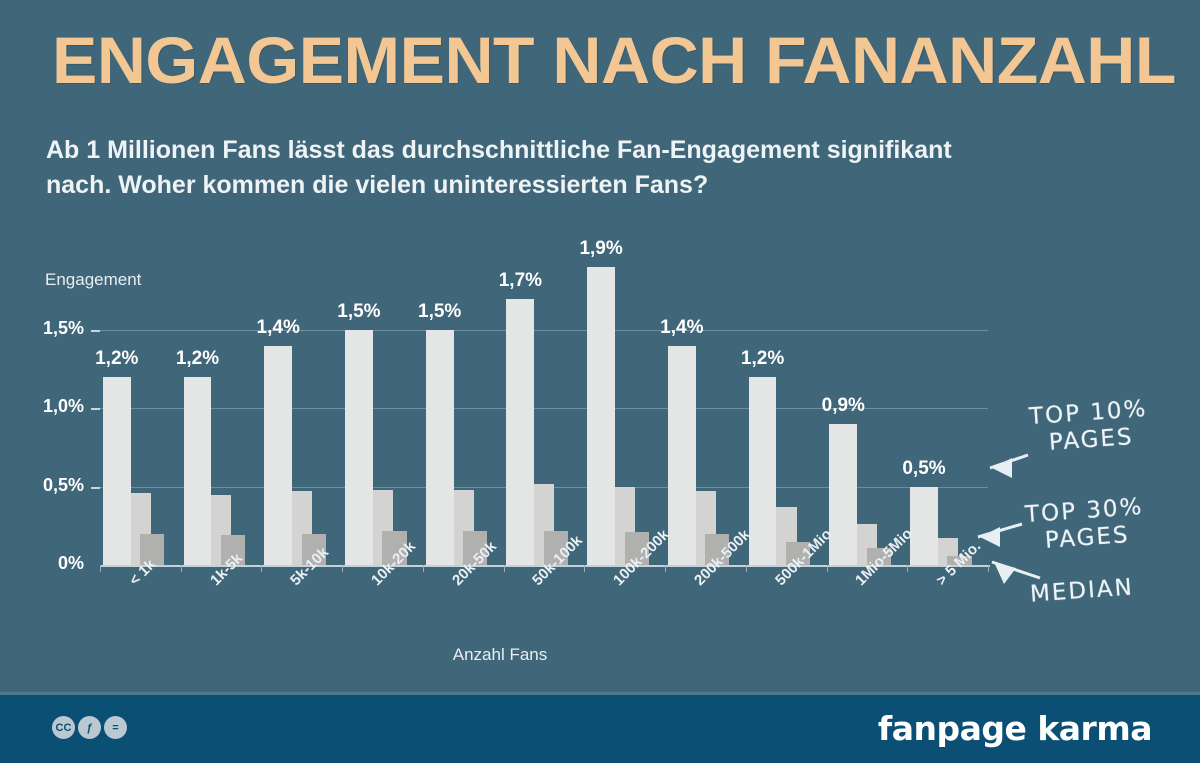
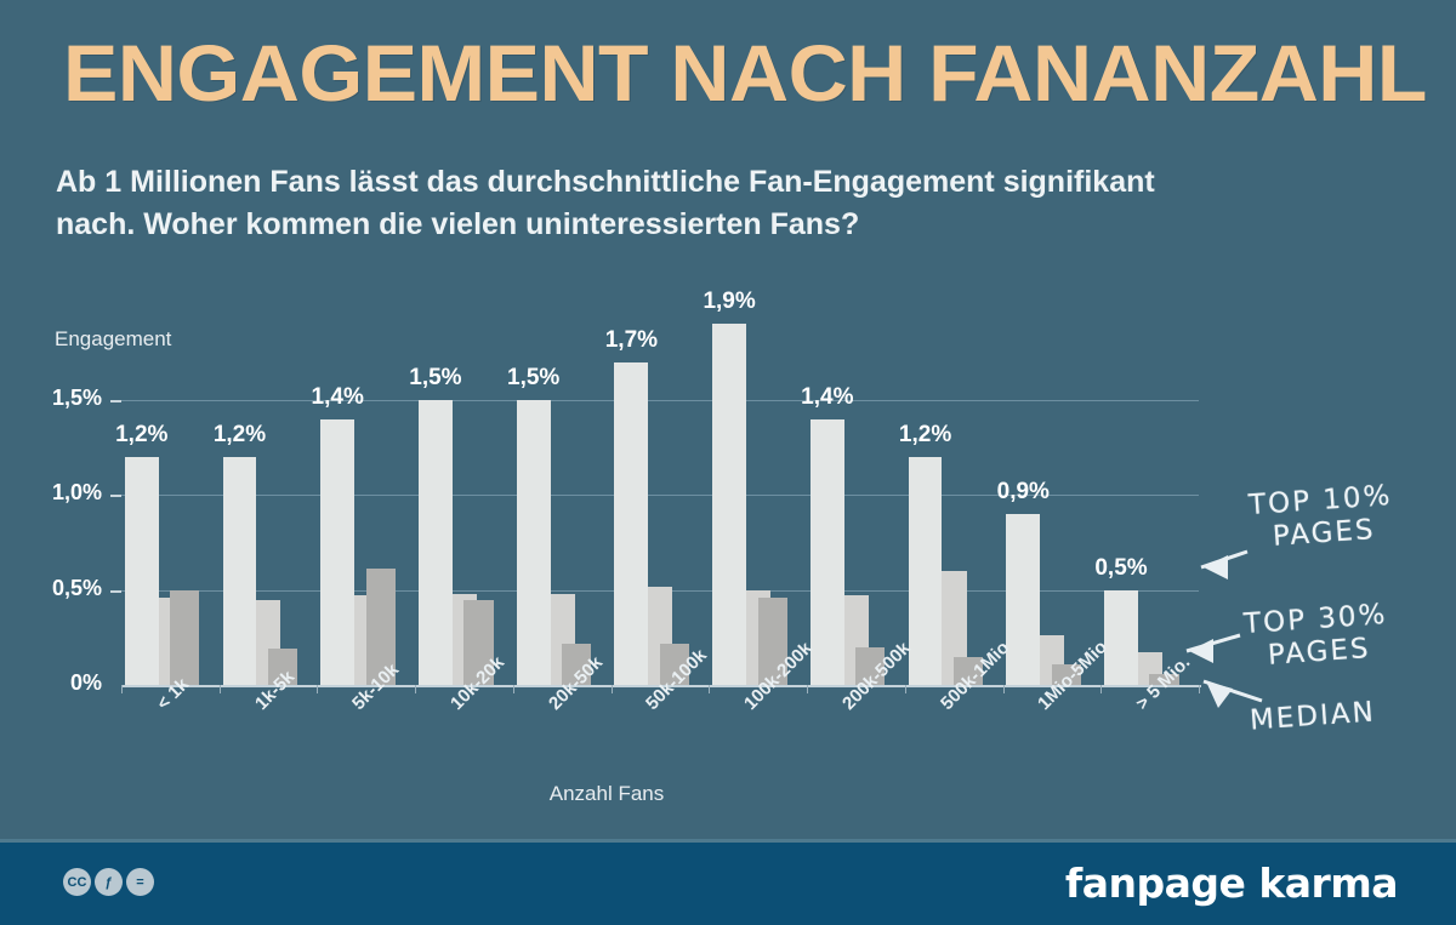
MEDIAN/< 1k: 0,20% -> 0,50%
MEDIAN/5k-10k: 0,20% -> 0,61%
MEDIAN/10k-20k: 0,22% -> 0,45%
MEDIAN/100k-200k: 0,21% -> 0,46%
TOP 30% PAGES/500k-1Mio: 0,37% -> 0,60%
